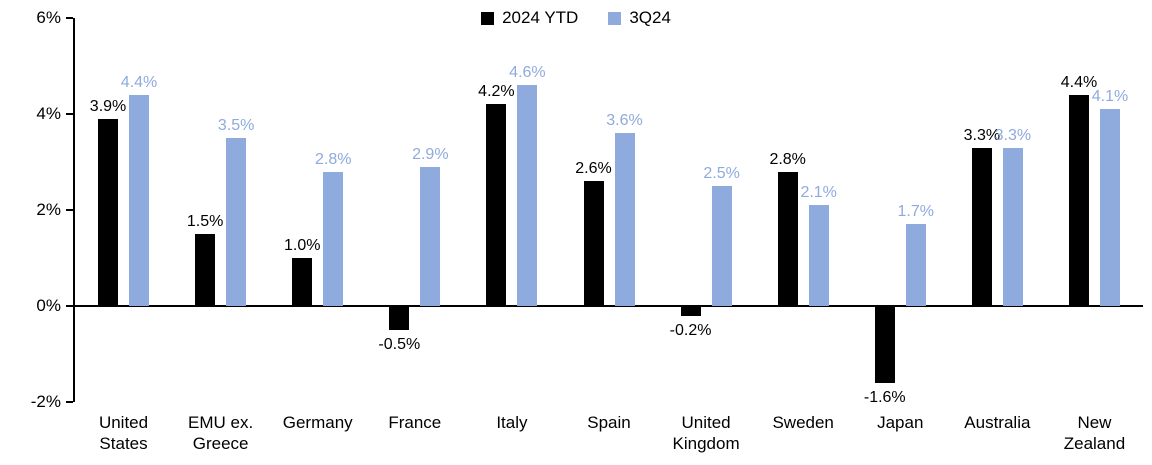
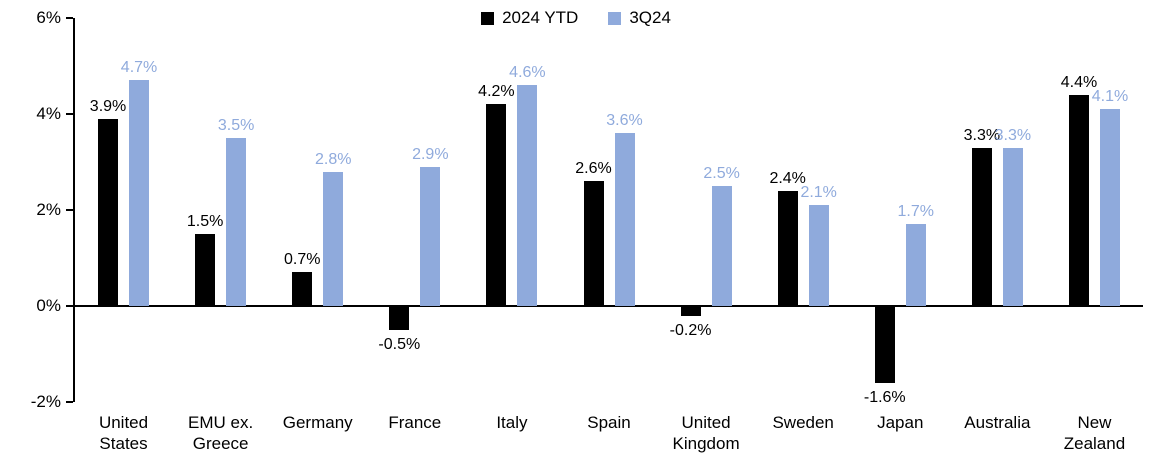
3Q24/United States: 4.4% -> 4.7%
2024 YTD/Germany: 1.0% -> 0.7%
2024 YTD/Sweden: 2.8% -> 2.4%
